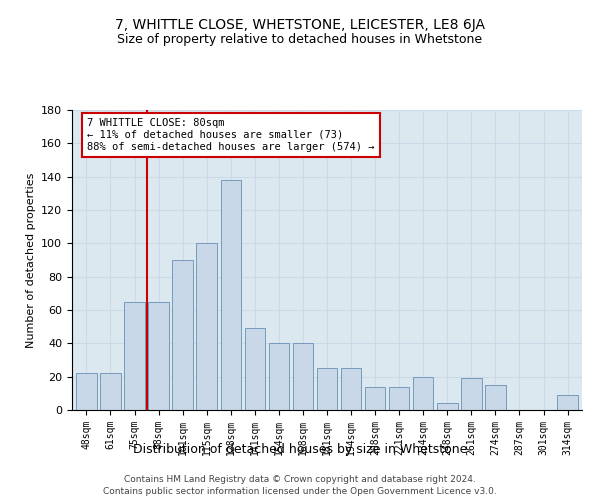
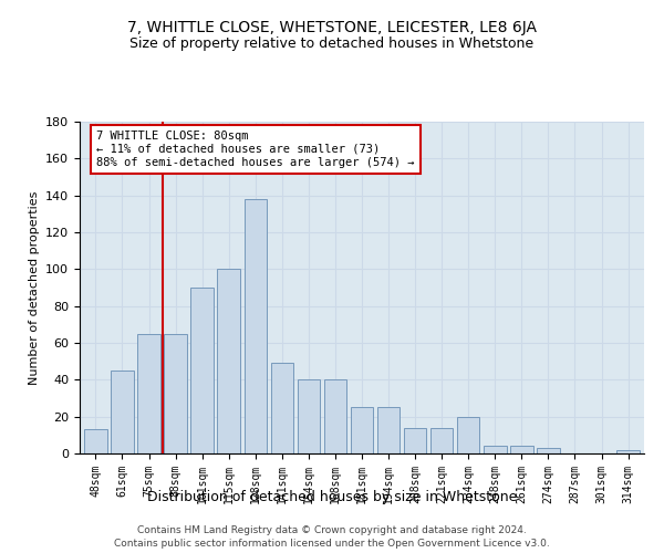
48sqm: 22 -> 13
61sqm: 22 -> 45
261sqm: 19 -> 4
274sqm: 15 -> 3
314sqm: 9 -> 2
